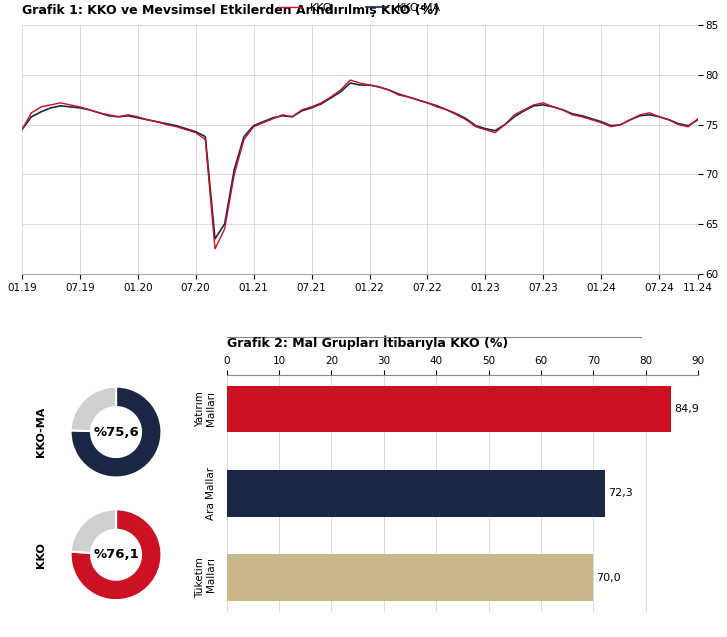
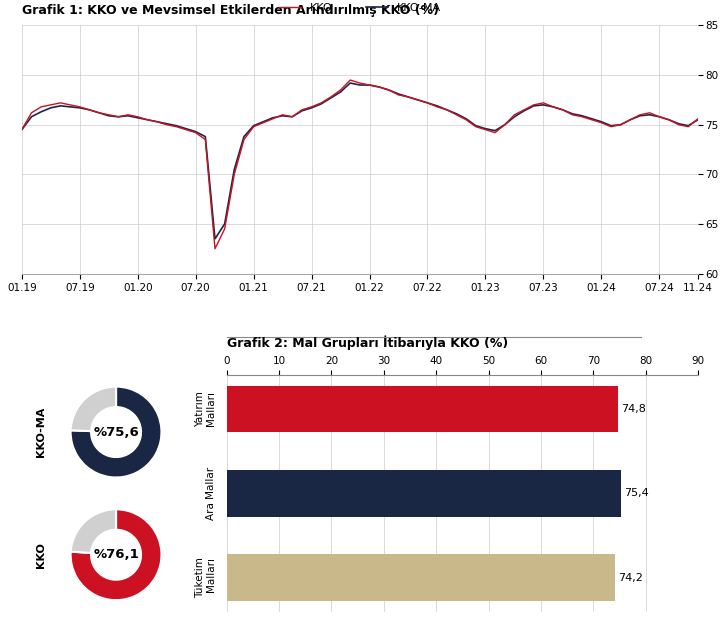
Grafik 2: Mal Grupları İtibarıyla KKO (%)/Yatırım Malları: 84,9 -> 74,8
Grafik 2: Mal Grupları İtibarıyla KKO (%)/Ara Mallar: 72,3 -> 75,4
Grafik 2: Mal Grupları İtibarıyla KKO (%)/Tüketim Malları: 70,0 -> 74,2
